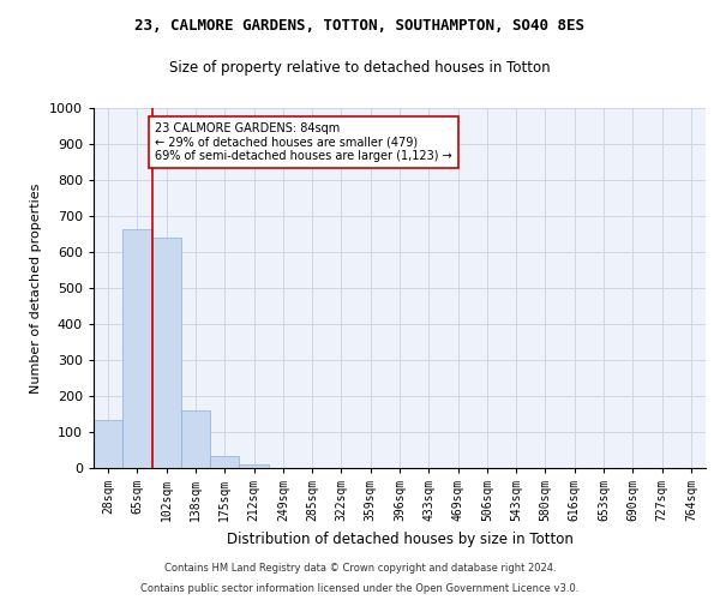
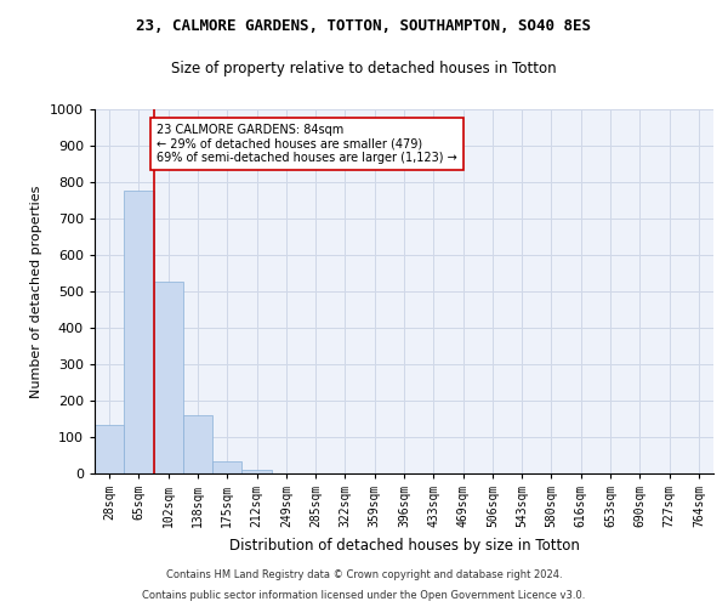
65sqm: 665 -> 778
102sqm: 640 -> 527
